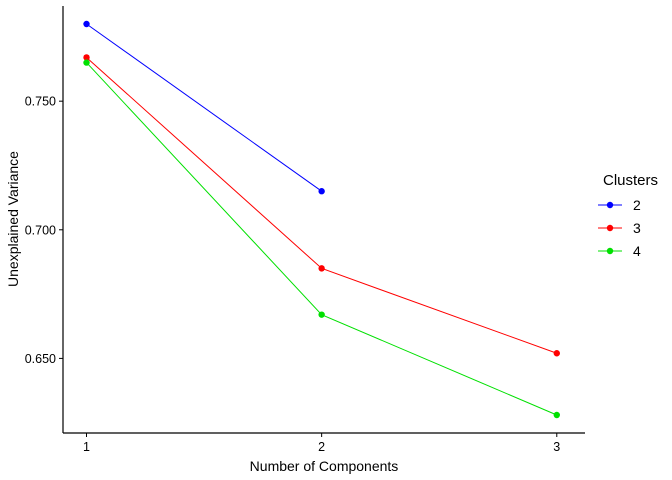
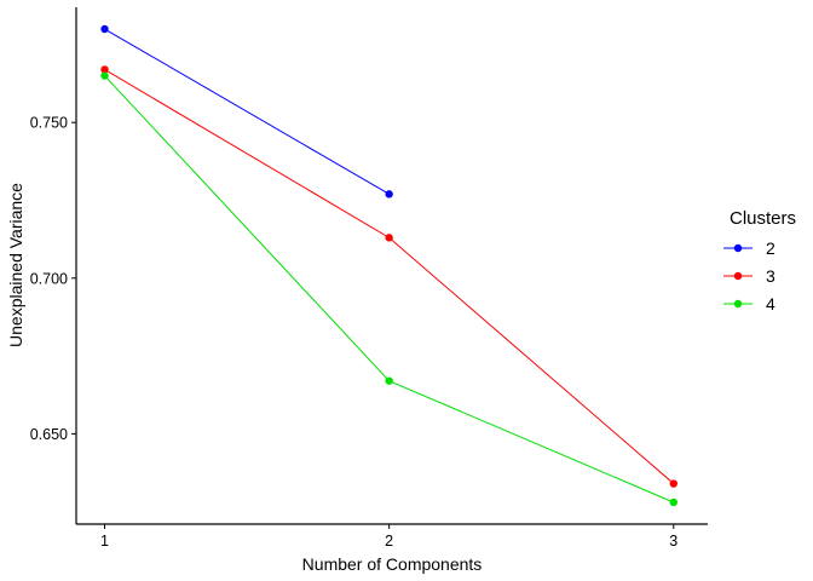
2/2: 0.715 -> 0.727
3/2: 0.685 -> 0.713
3/3: 0.652 -> 0.634
